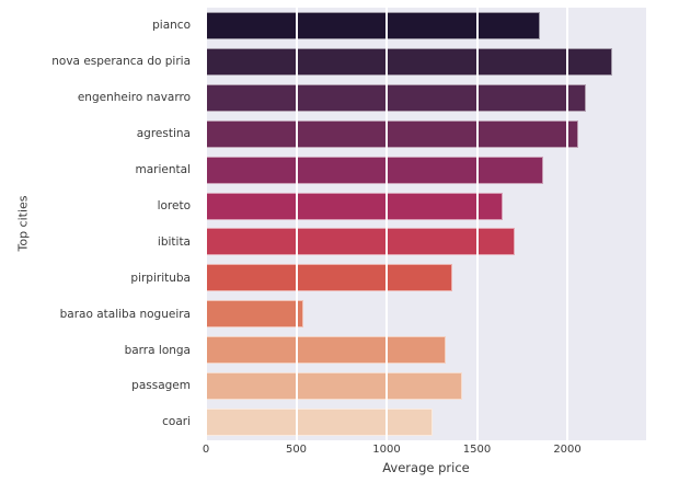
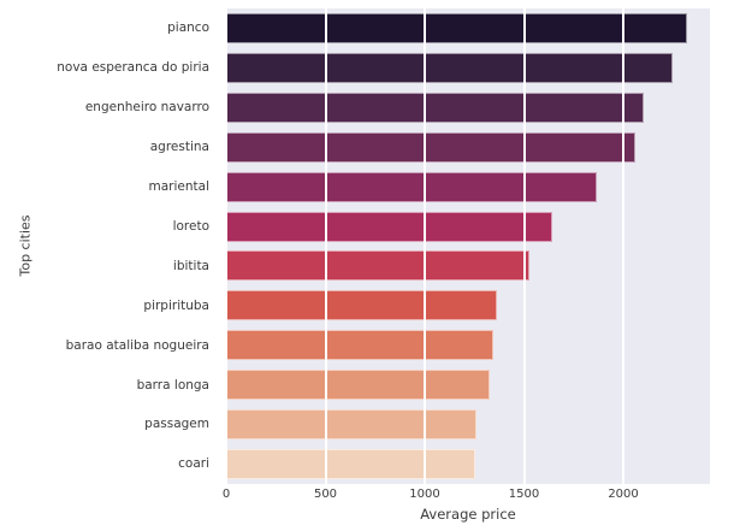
pianco: 1850 -> 2320
ibitita: 1710 -> 1530
barao ataliba nogueira: 540 -> 1340
passagem: 1420 -> 1260
